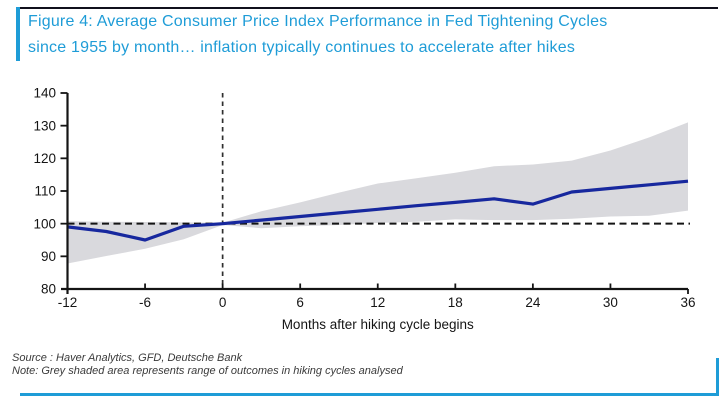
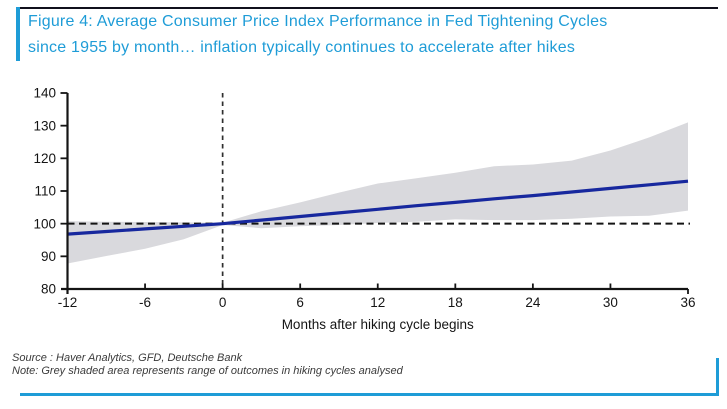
-12: 99 -> 97
-6: 95 -> 98
24: 106 -> 109
